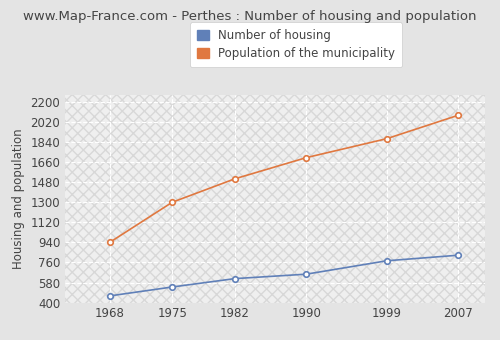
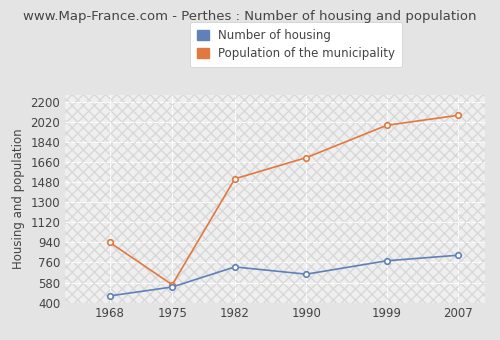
Population of the municipality/1975: 1300 -> 560
Number of housing/1982: 620 -> 720
Population of the municipality/1999: 1870 -> 1990
